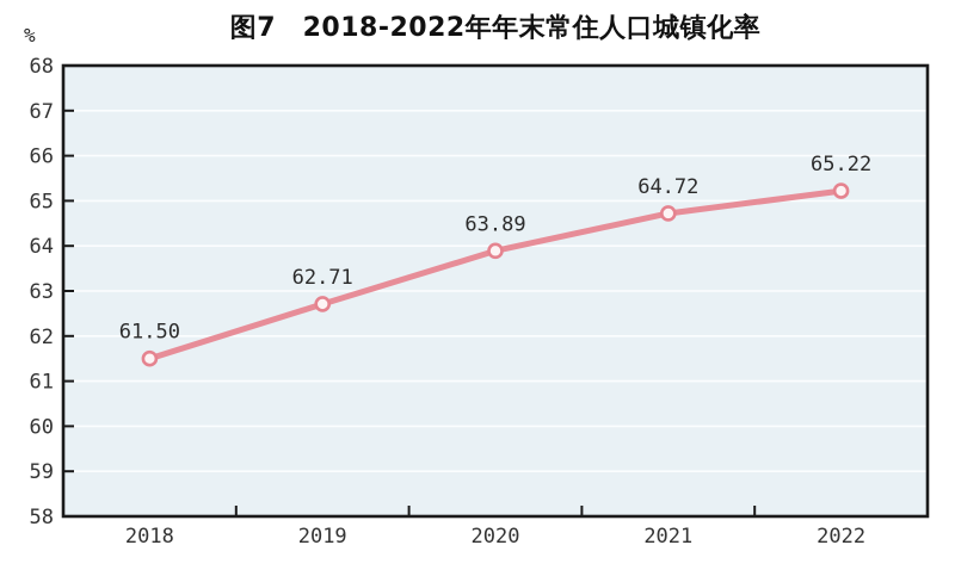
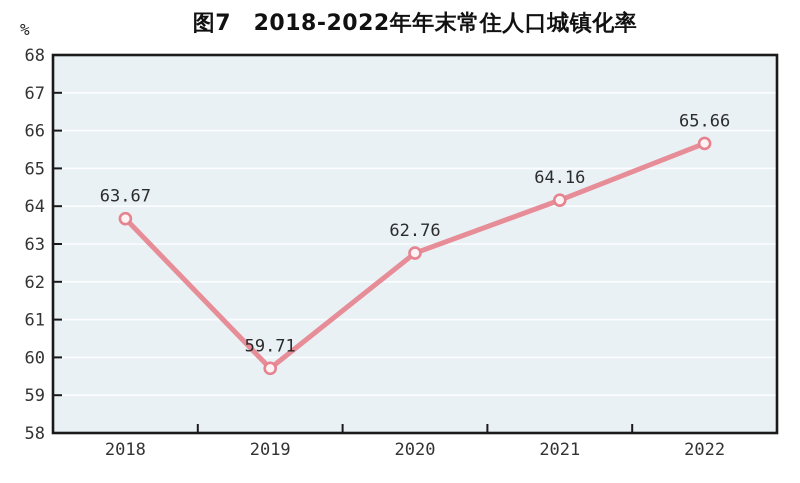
2018: 61.50 -> 63.67
2019: 62.71 -> 59.71
2020: 63.89 -> 62.76
2021: 64.72 -> 64.16
2022: 65.22 -> 65.66
